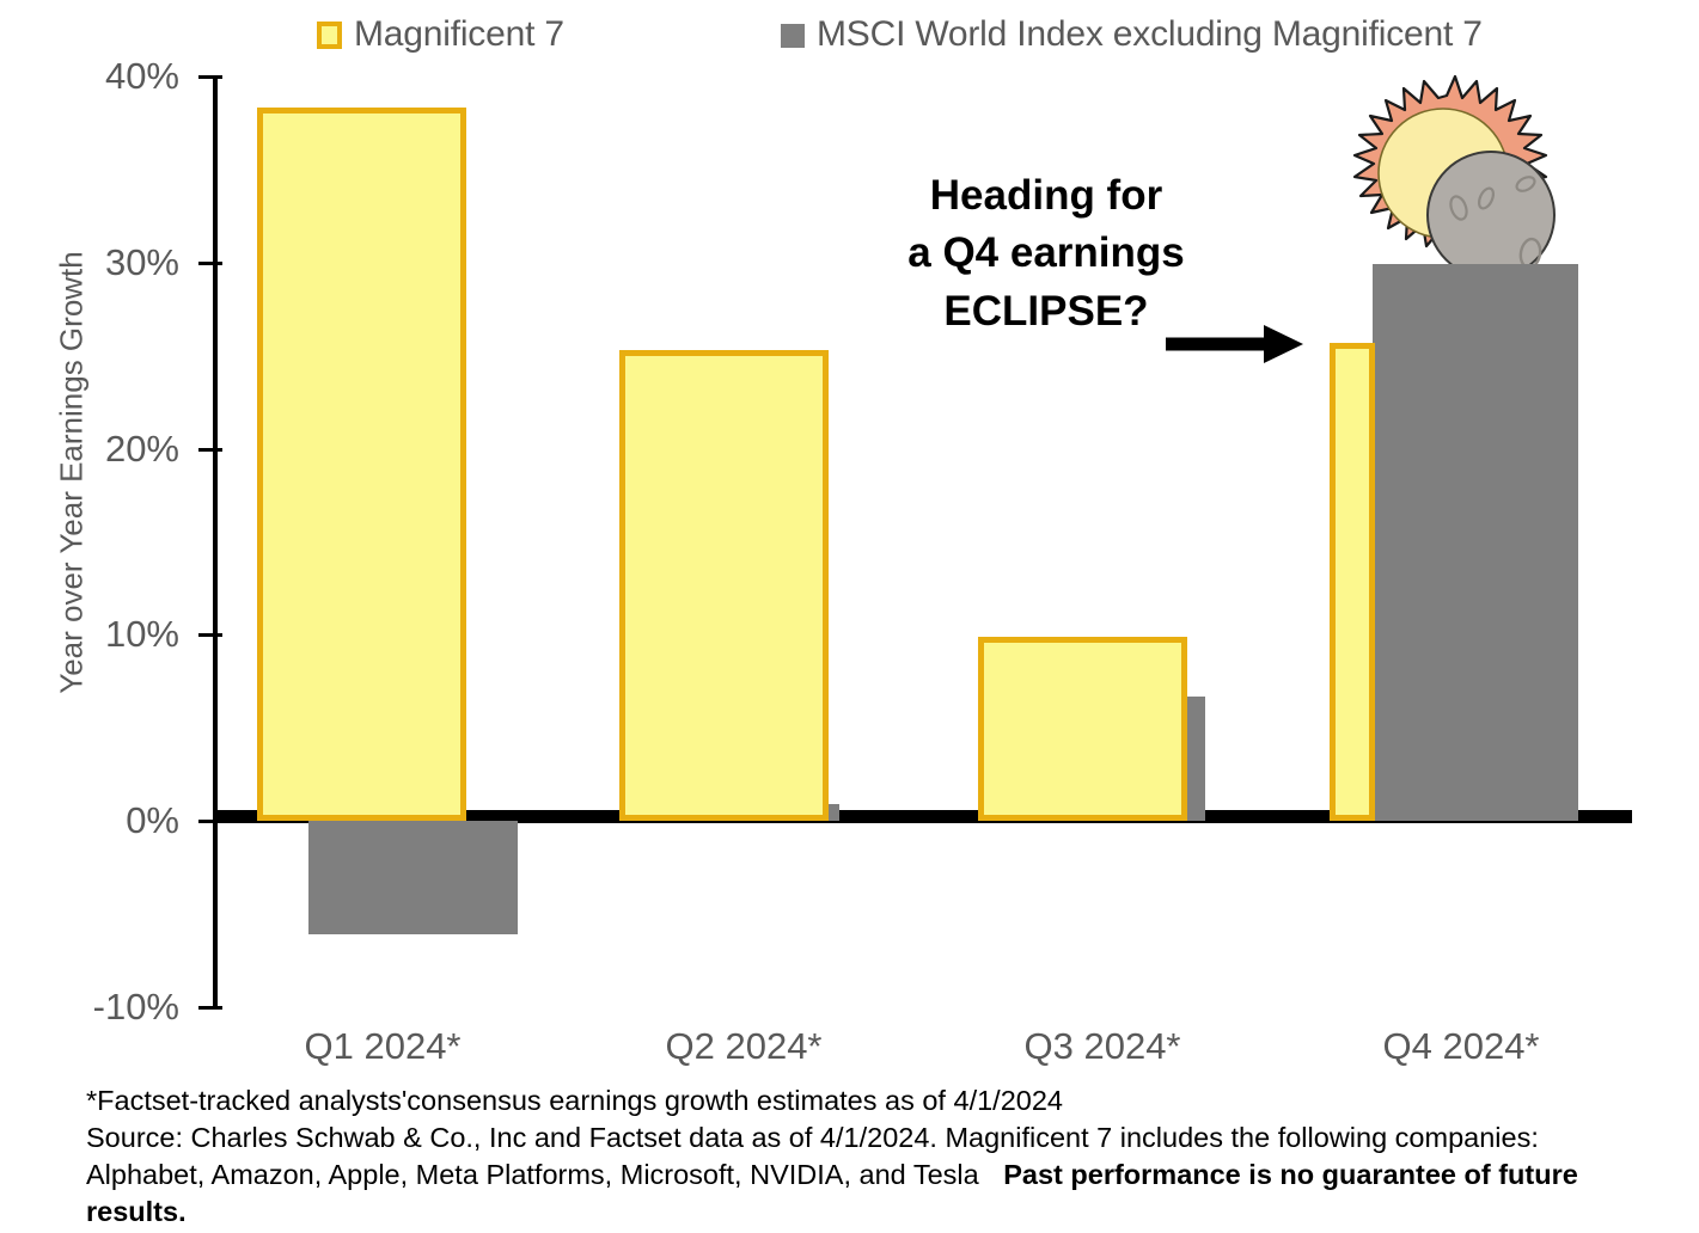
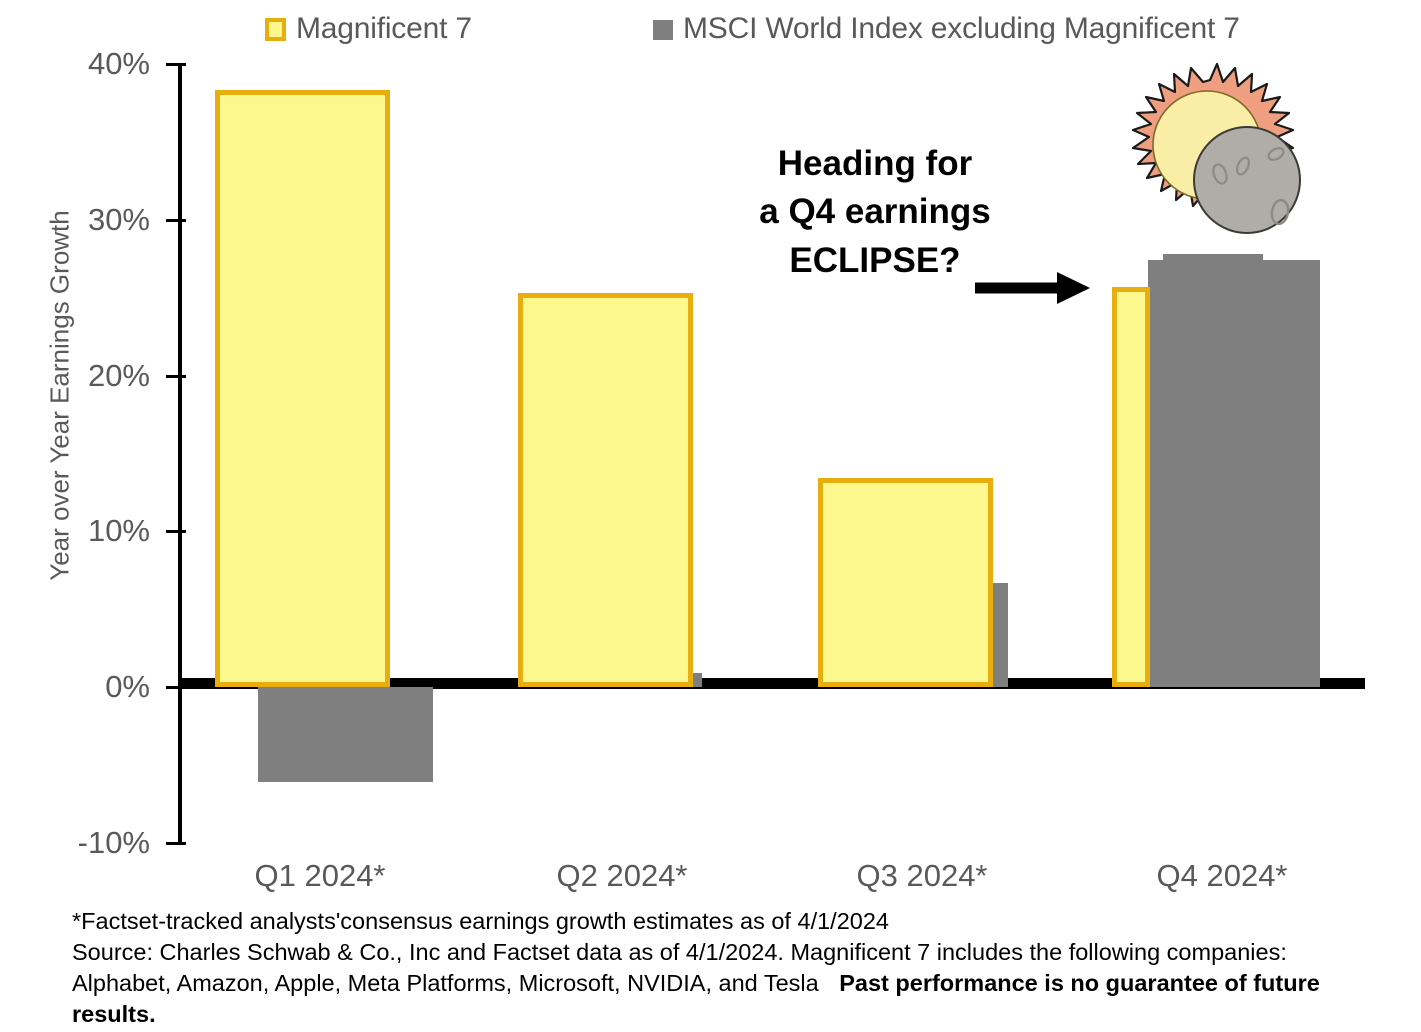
Magnificent 7/Q3 2024*: 9.9% -> 13.4%
MSCI World Index excluding Magnificent 7/Q4 2024*: 29.9% -> 27.4%
